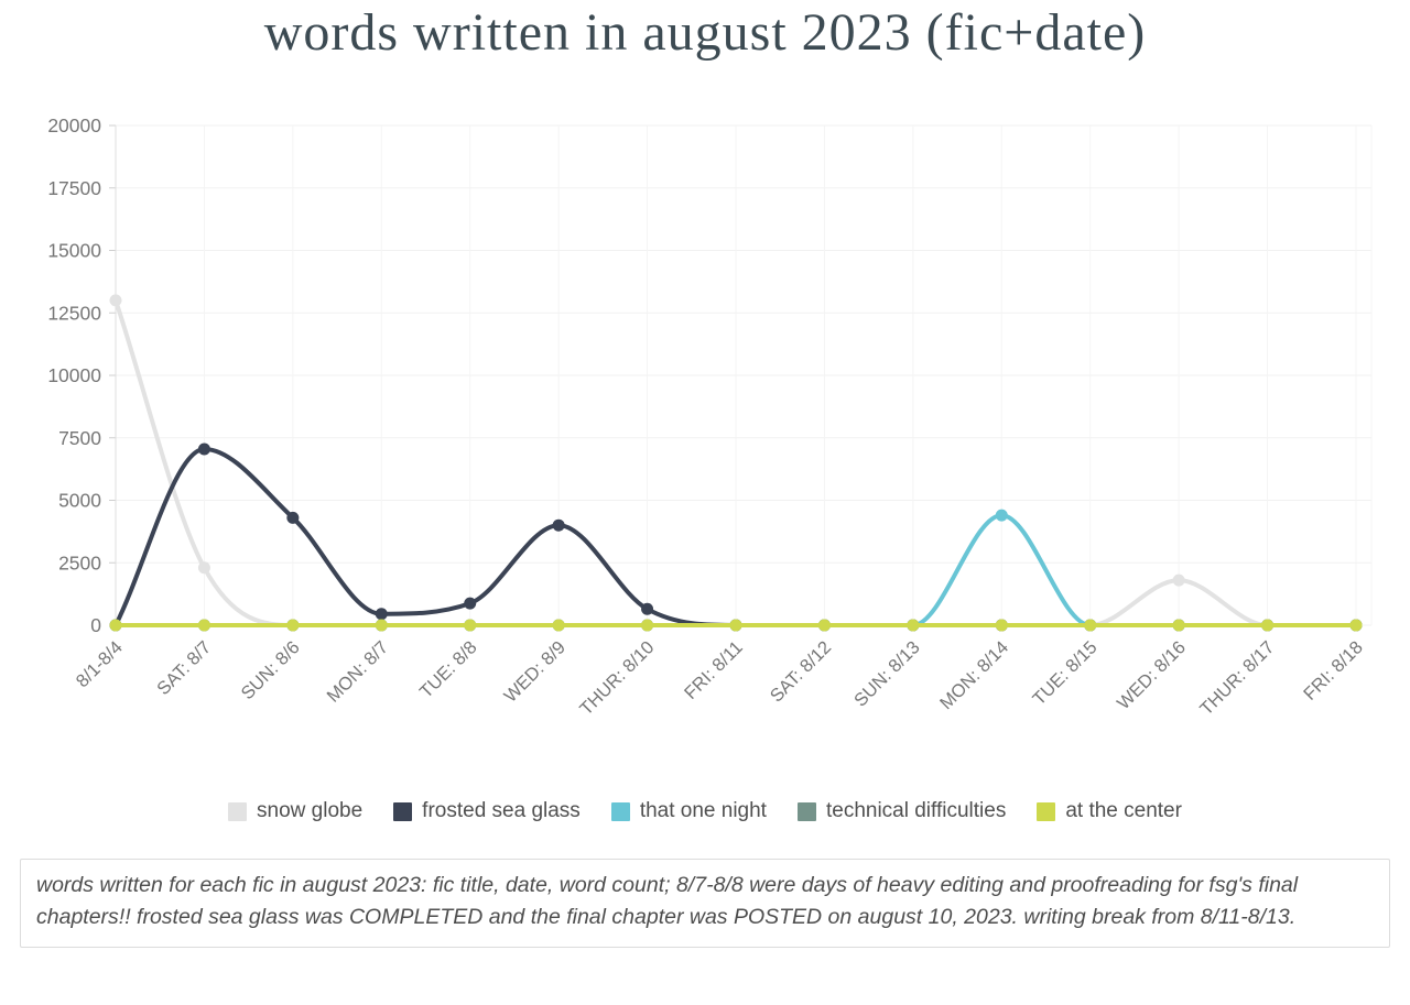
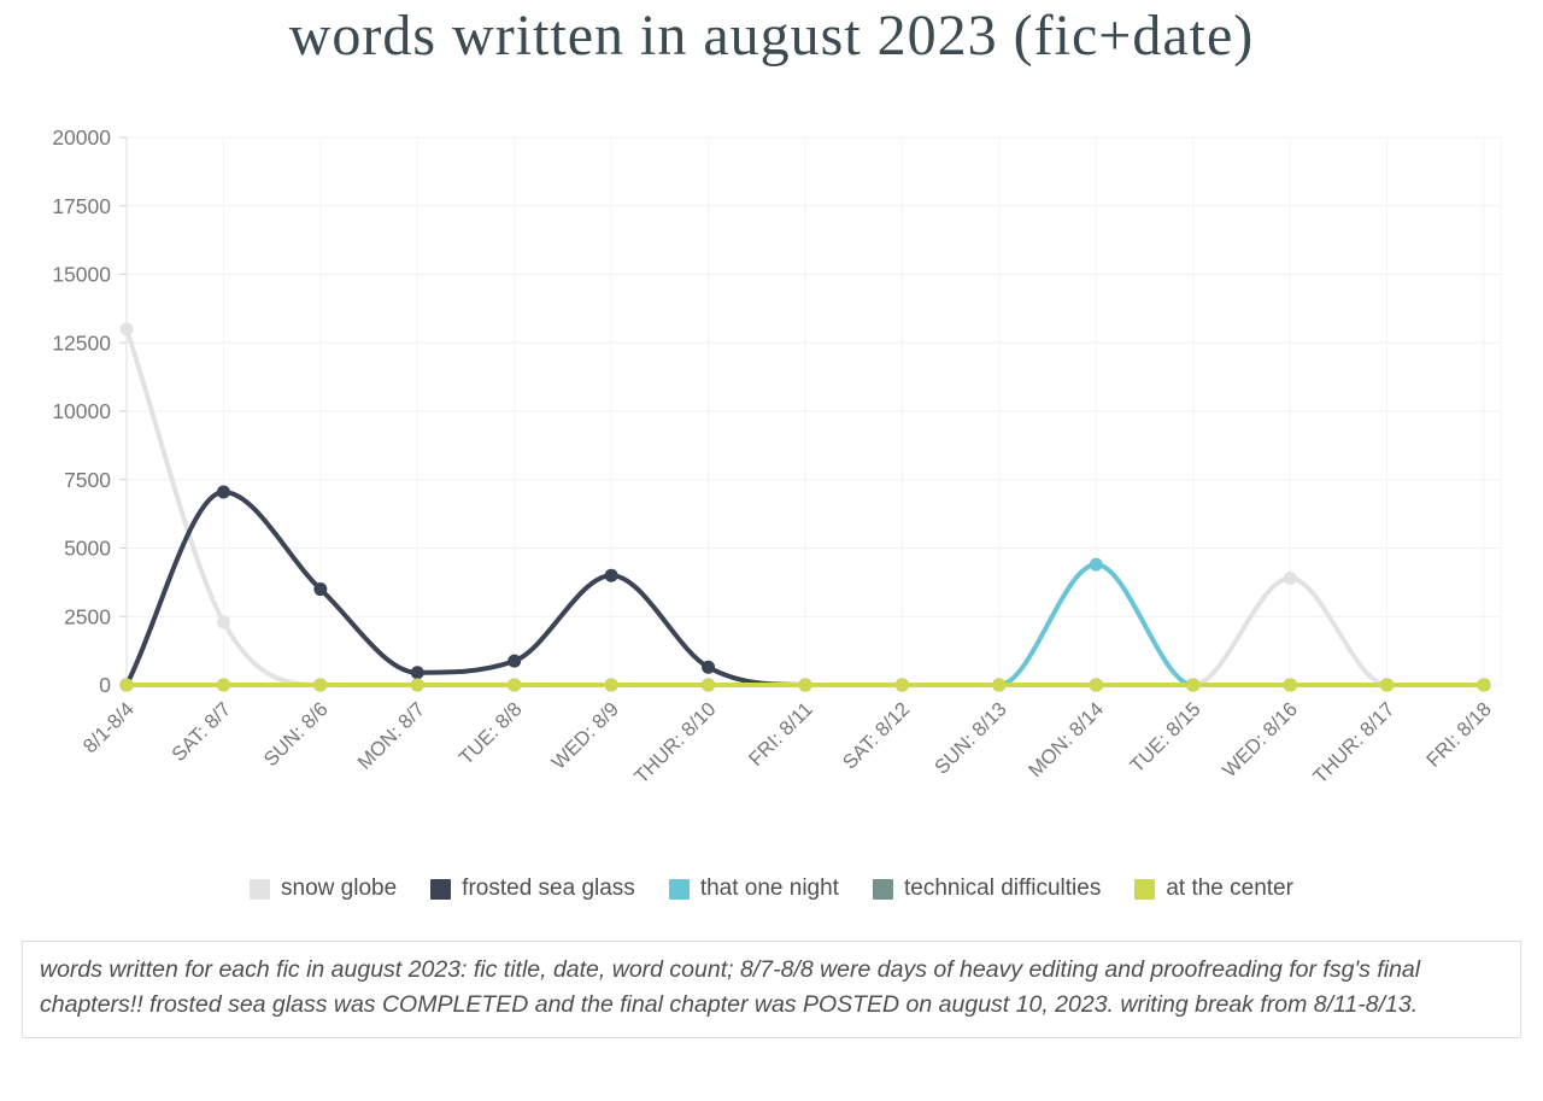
frosted sea glass/SUN: 8/6: 4300 -> 3500
snow globe/WED: 8/16: 1800 -> 3900
